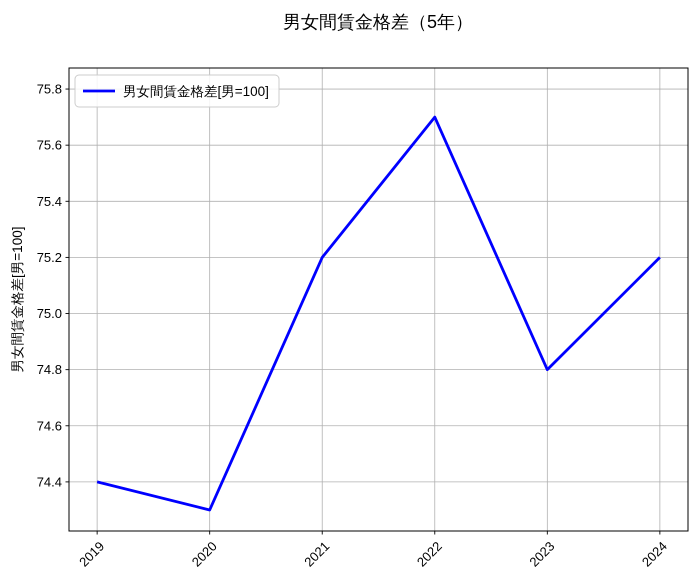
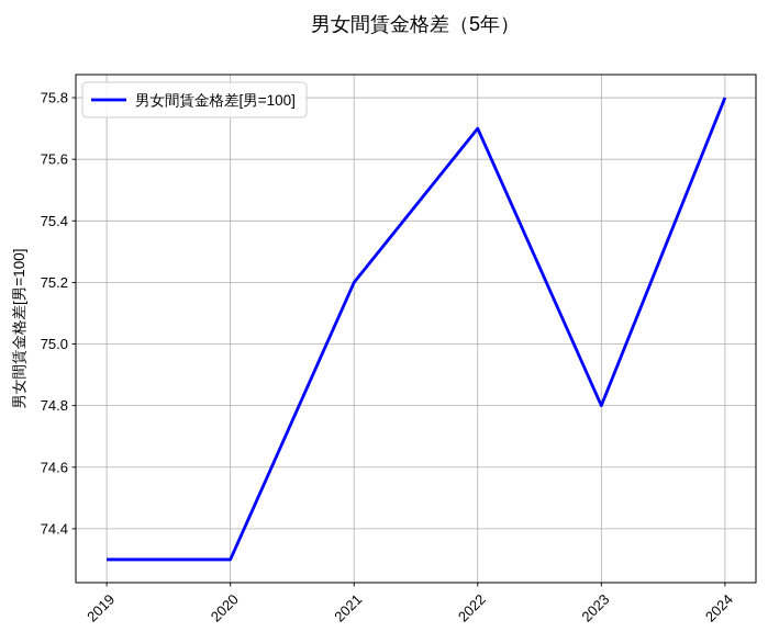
2019: 74.4 -> 74.3
2024: 75.2 -> 75.8
